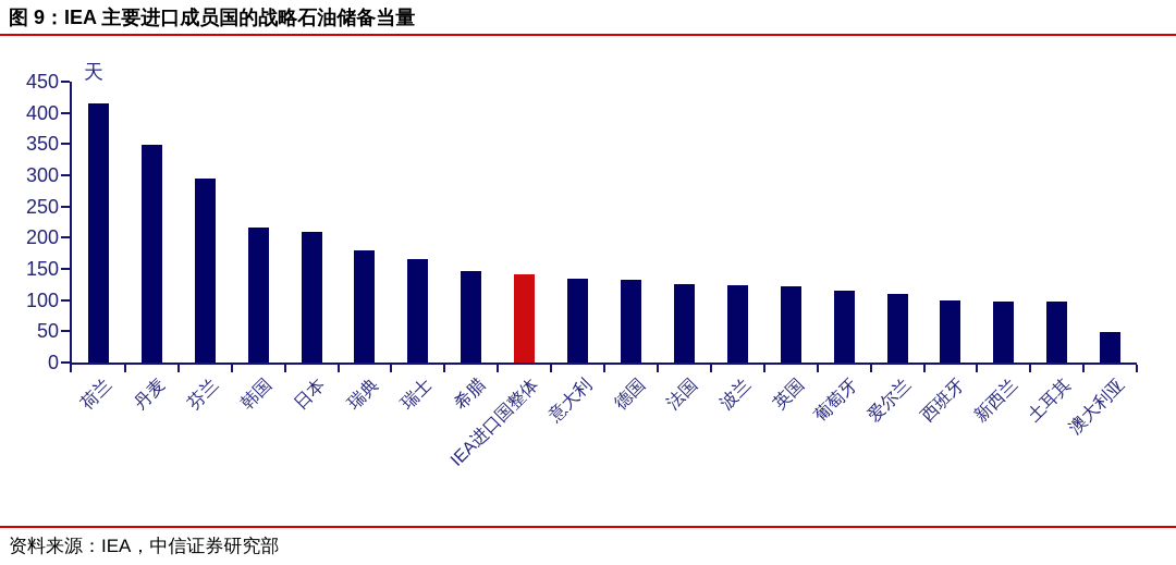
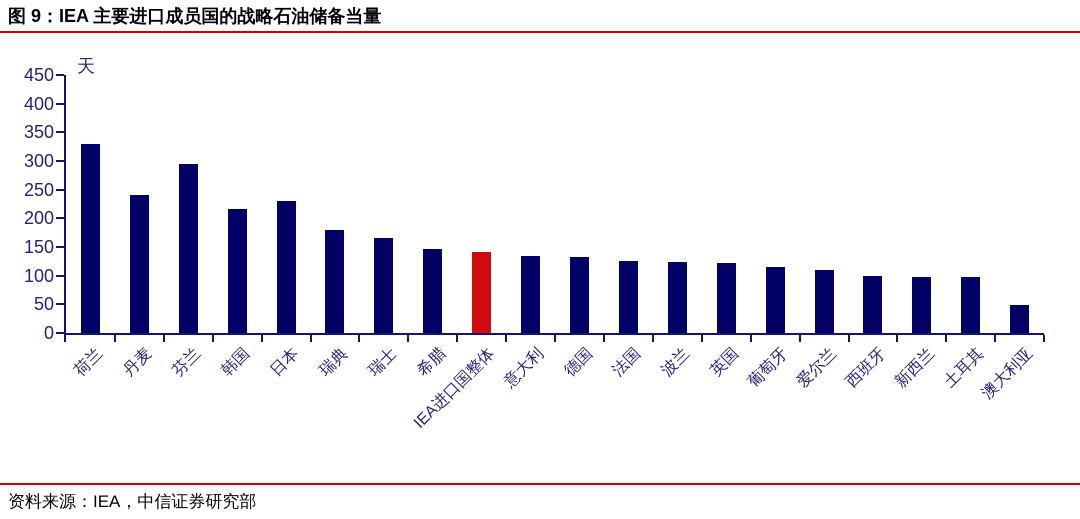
荷兰: 420 -> 330
丹麦: 350 -> 240
日本: 210 -> 230
